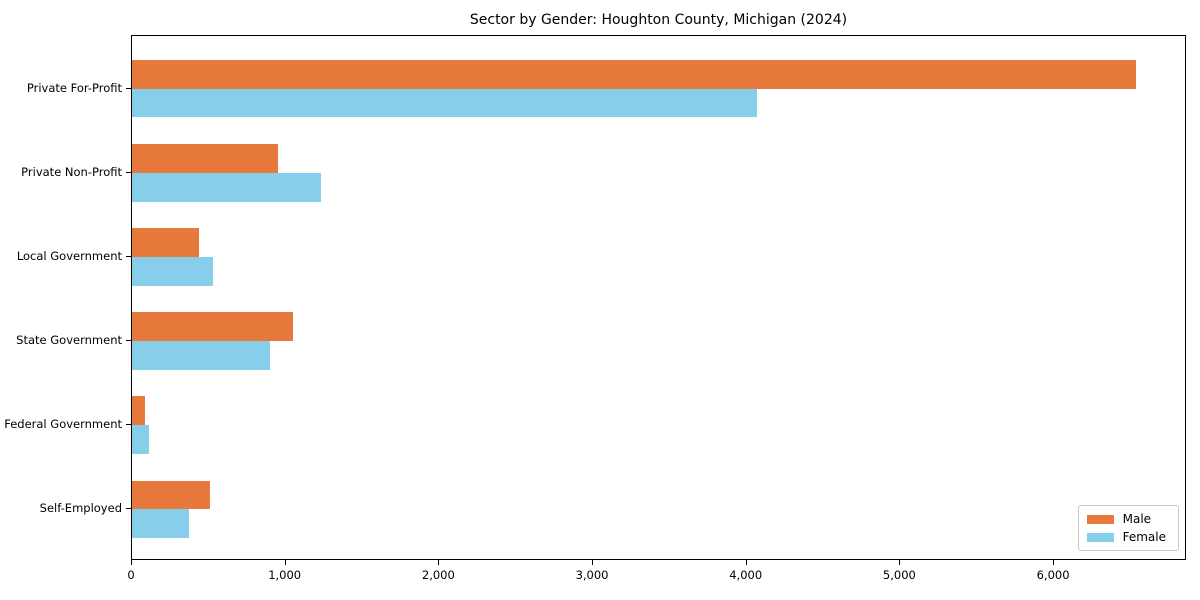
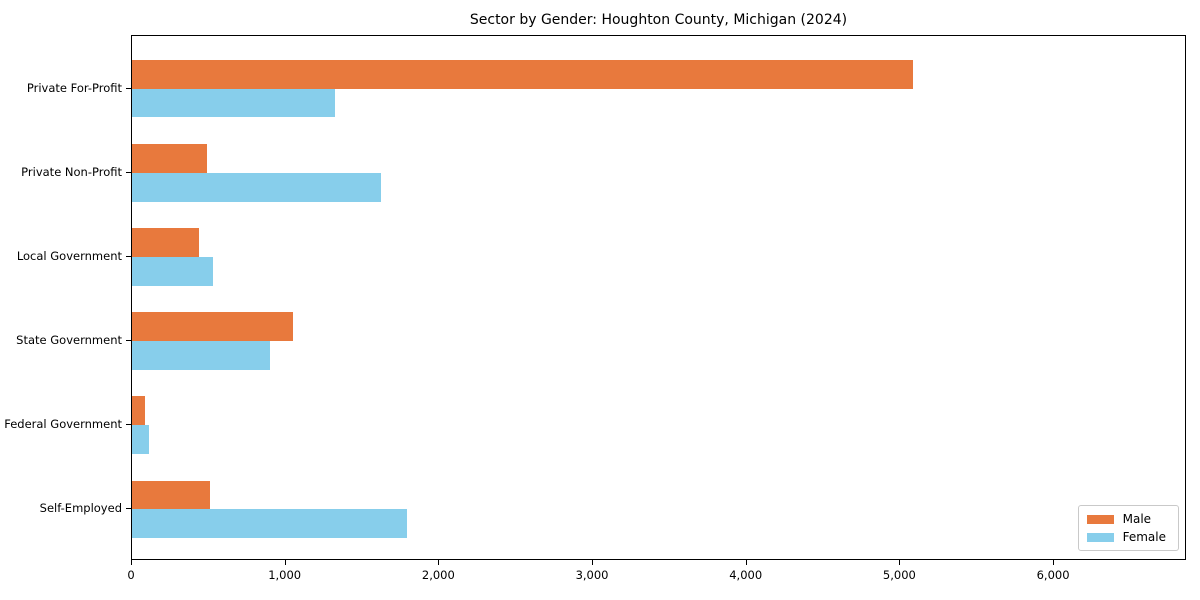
Male/Private For-Profit: 6530 -> 5080
Female/Private For-Profit: 4070 -> 1320
Male/Private Non-Profit: 950 -> 490
Female/Private Non-Profit: 1230 -> 1620
Female/Self-Employed: 370 -> 1790
